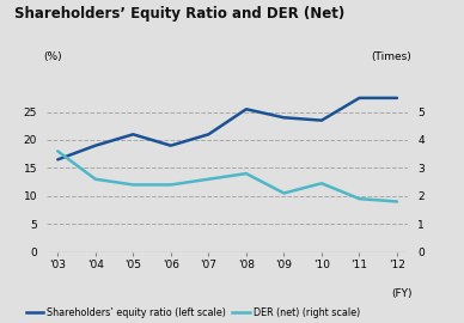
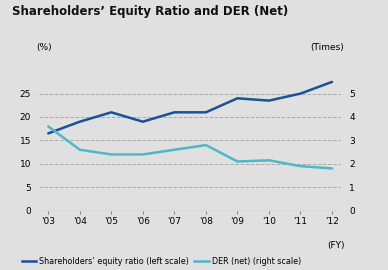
Shareholders’ equity ratio (left scale)/'08: 25.5 -> 21.0
DER (net) (right scale)/'10: 2.45 -> 2.15
Shareholders’ equity ratio (left scale)/'11: 27.5 -> 25.0
